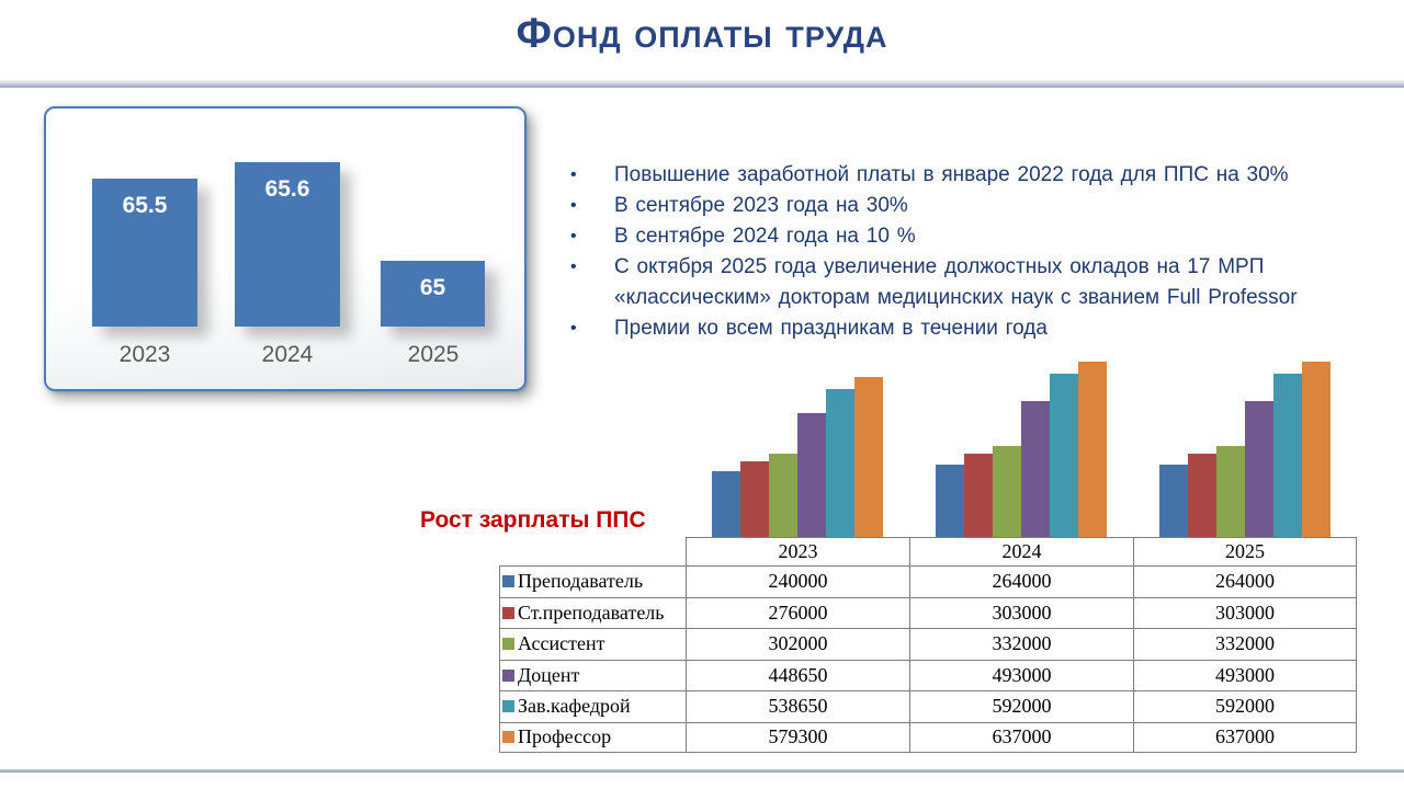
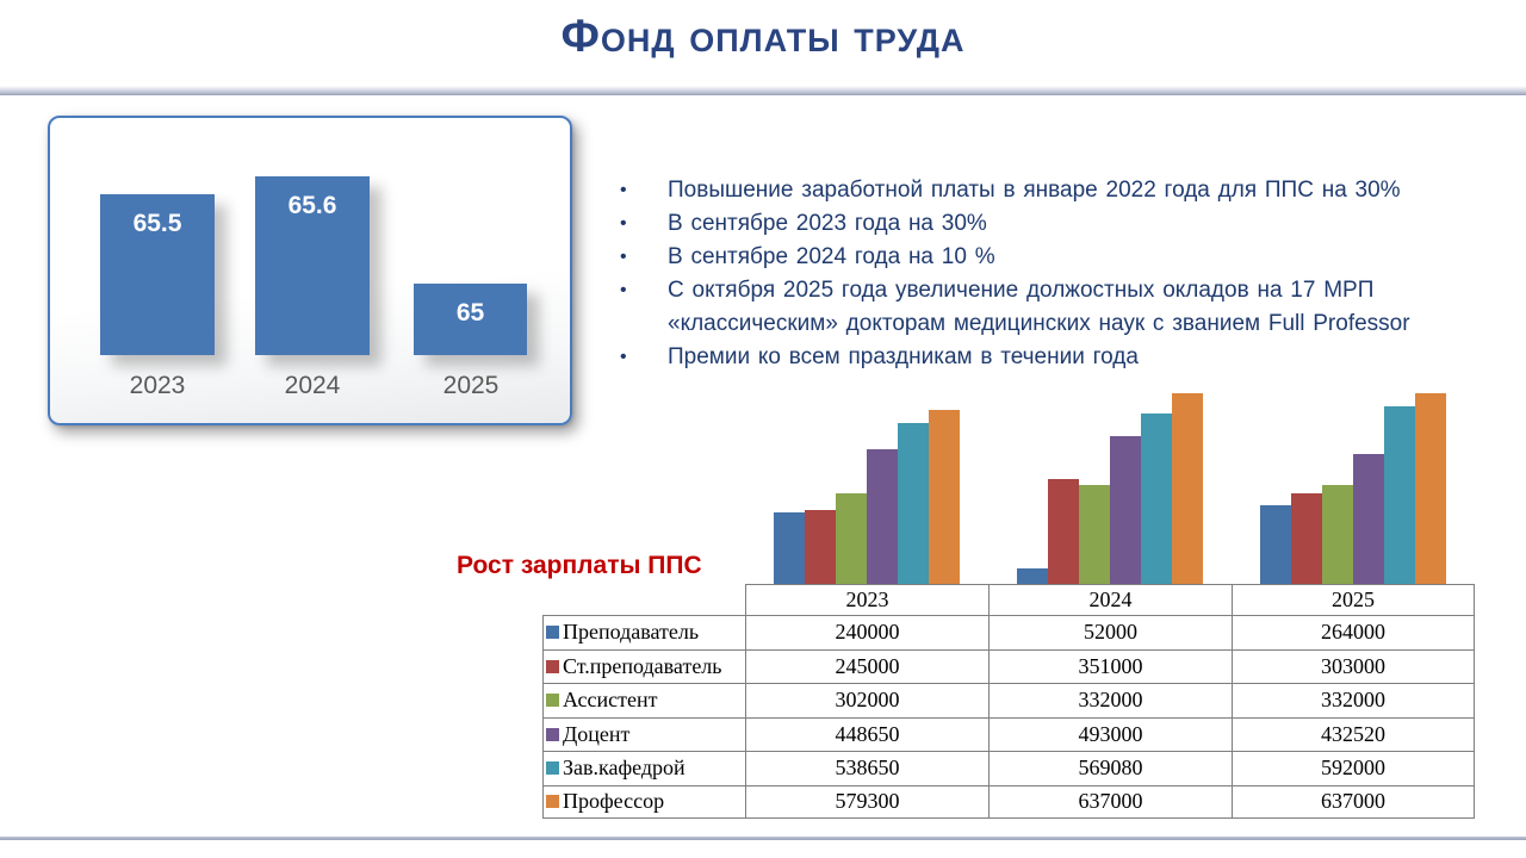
Рост зарплаты ППС/Ст.преподаватель/2023: 276000 -> 245000
Рост зарплаты ППС/Преподаватель/2024: 264000 -> 52000
Рост зарплаты ППС/Ст.преподаватель/2024: 303000 -> 351000
Рост зарплаты ППС/Зав.кафедрой/2024: 592000 -> 569080
Рост зарплаты ППС/Доцент/2025: 493000 -> 432520
